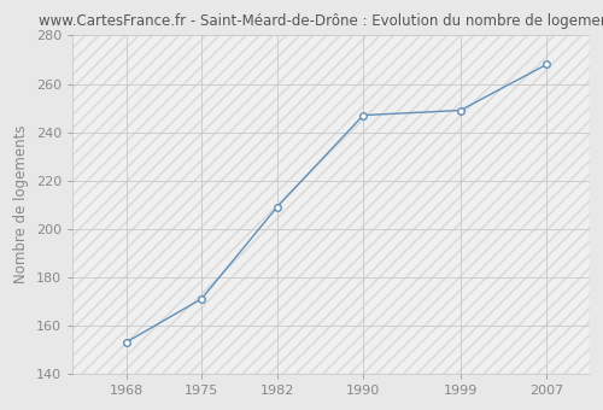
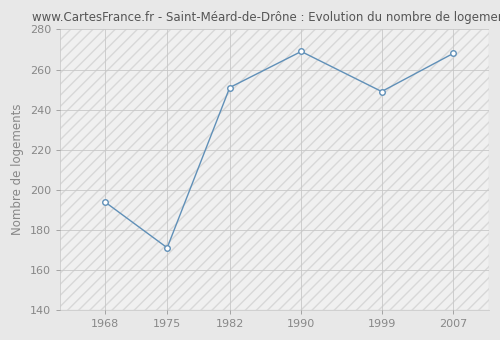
1968: 153 -> 194
1982: 209 -> 251
1990: 247 -> 269
